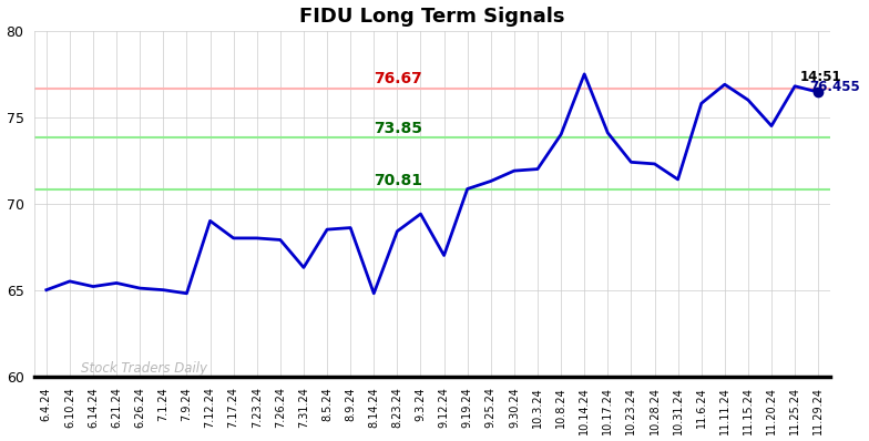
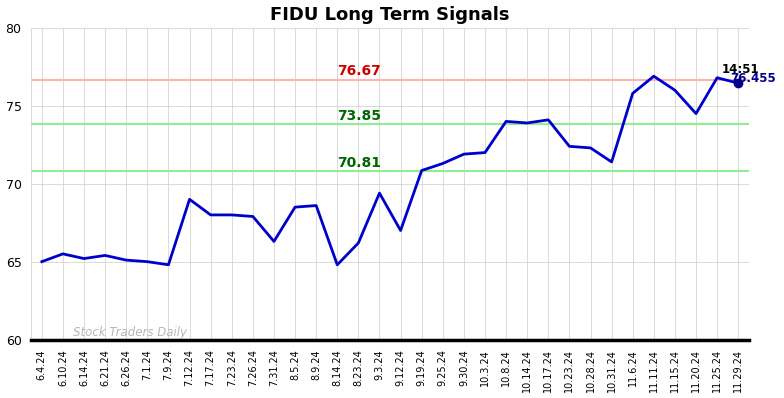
8.23.24: 68.4 -> 66.2
10.14.24: 77.5 -> 73.9
